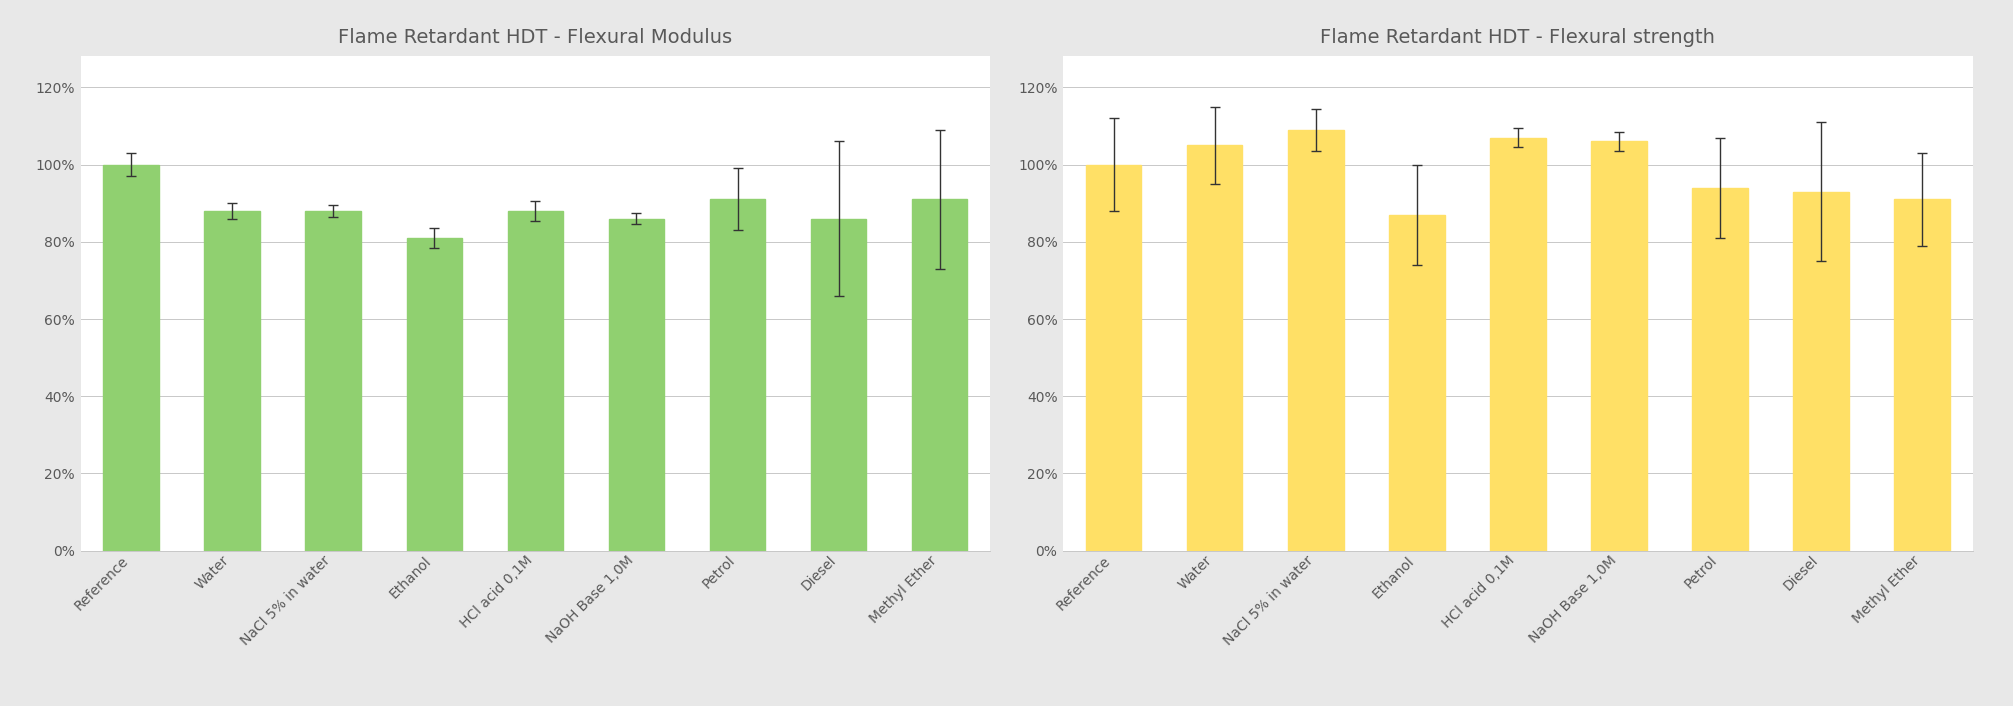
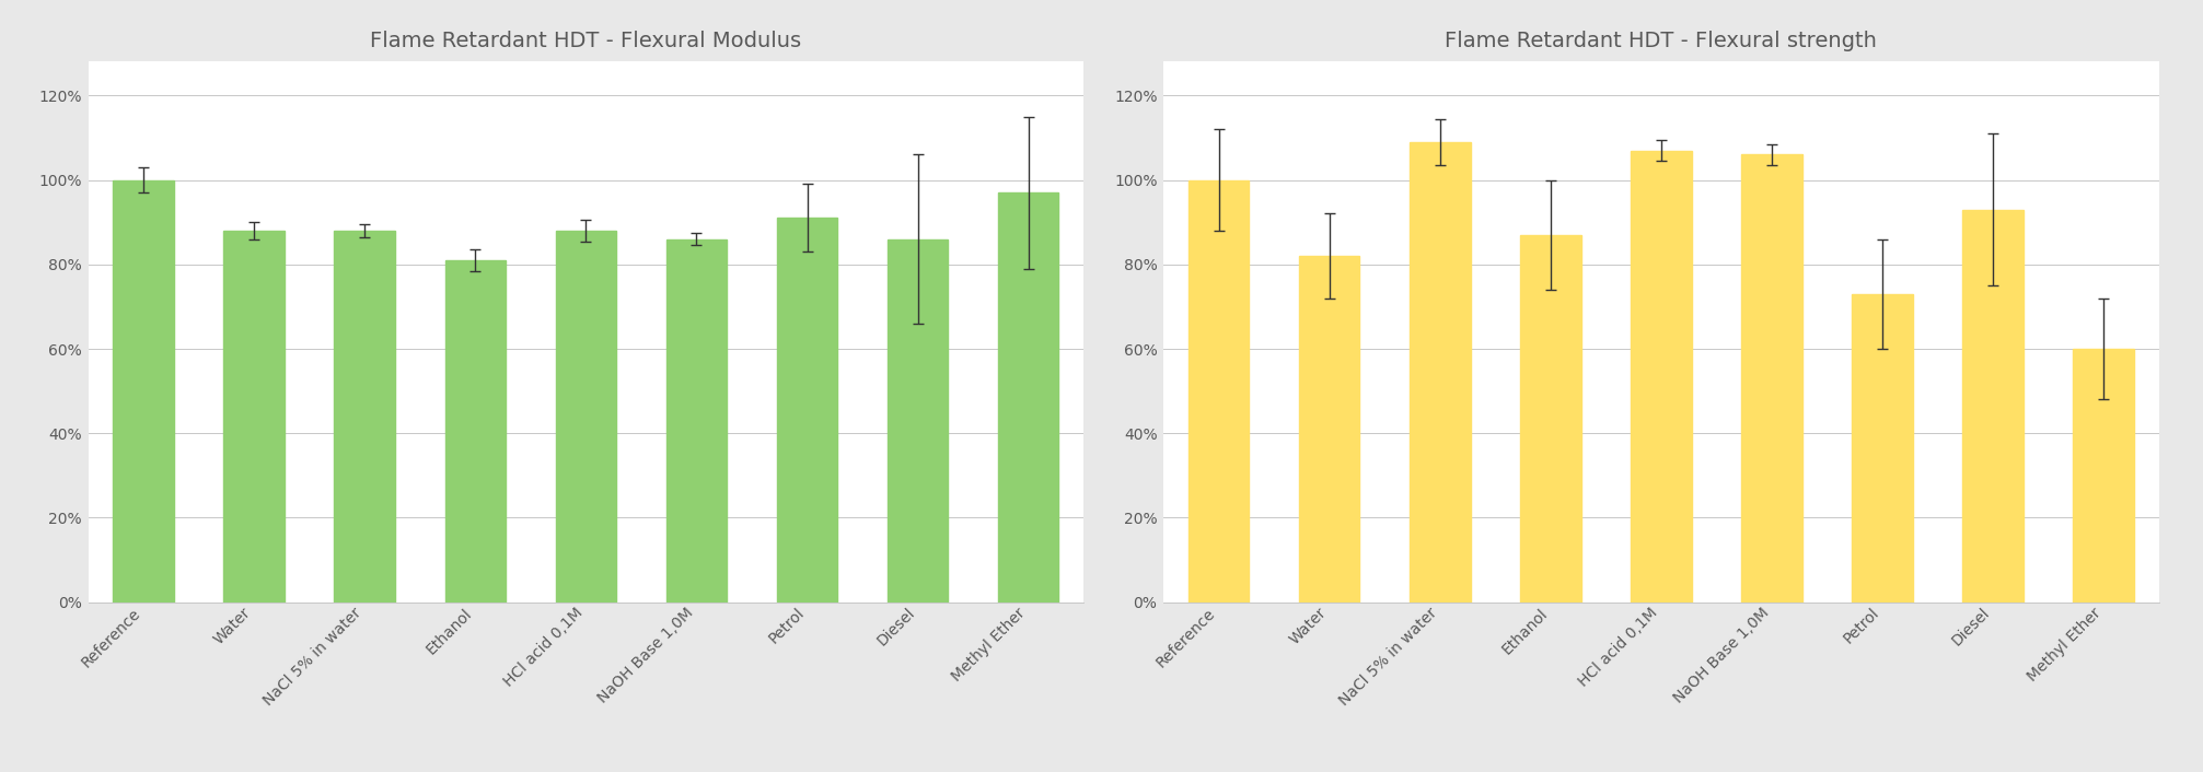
Flame Retardant HDT - Flexural Modulus/Methyl Ether: 91% -> 97%
Flame Retardant HDT - Flexural strength/Water: 105% -> 82%
Flame Retardant HDT - Flexural strength/Petrol: 94% -> 73%
Flame Retardant HDT - Flexural strength/Methyl Ether: 91% -> 60%
